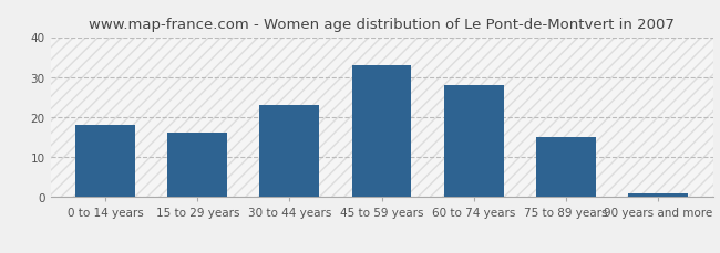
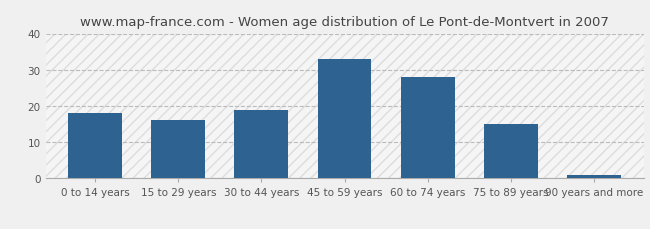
30 to 44 years: 23 -> 19
